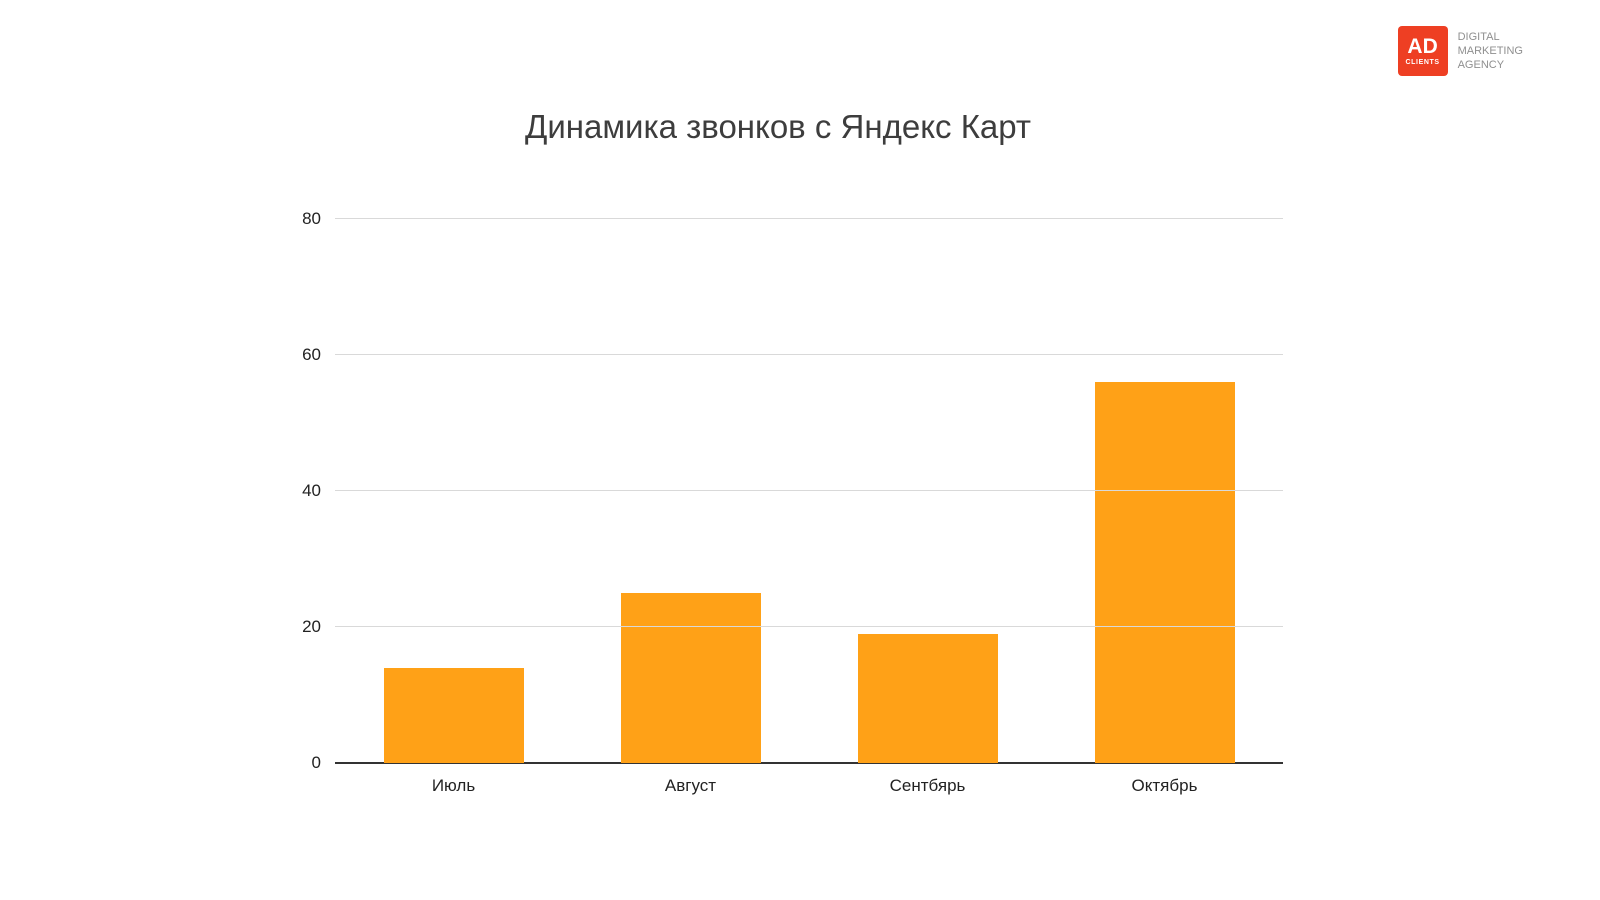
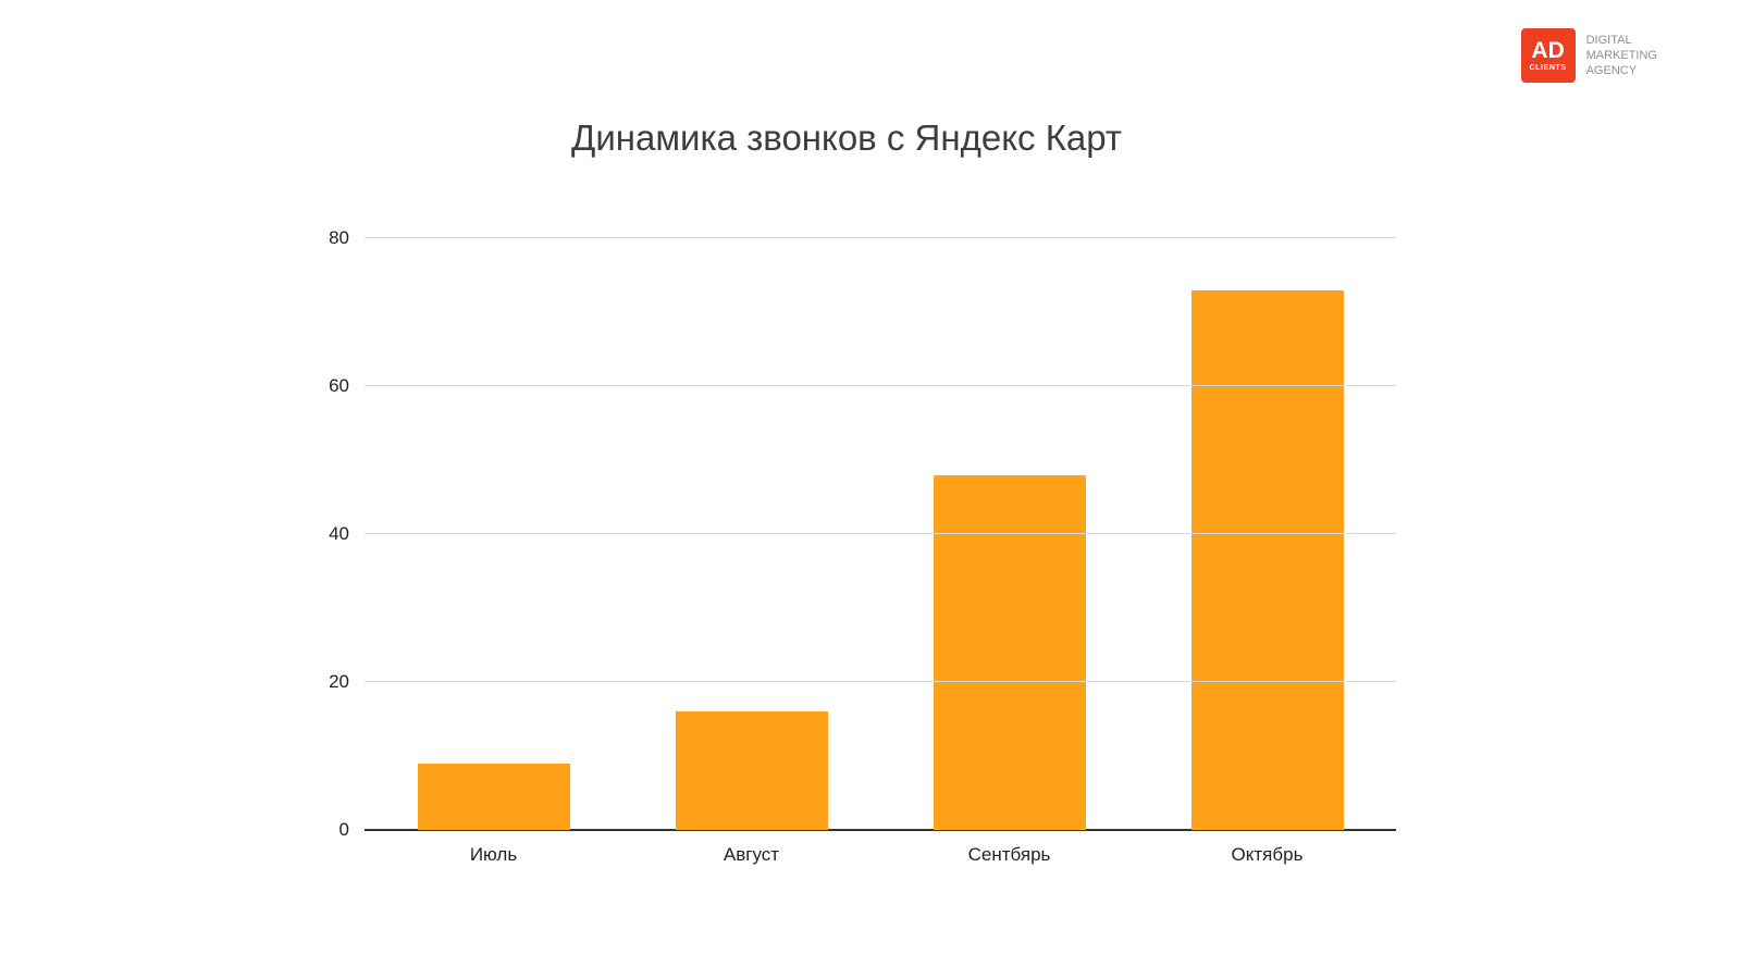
Июль: 14 -> 9
Август: 25 -> 16
Сентбярь: 19 -> 48
Октябрь: 56 -> 73
